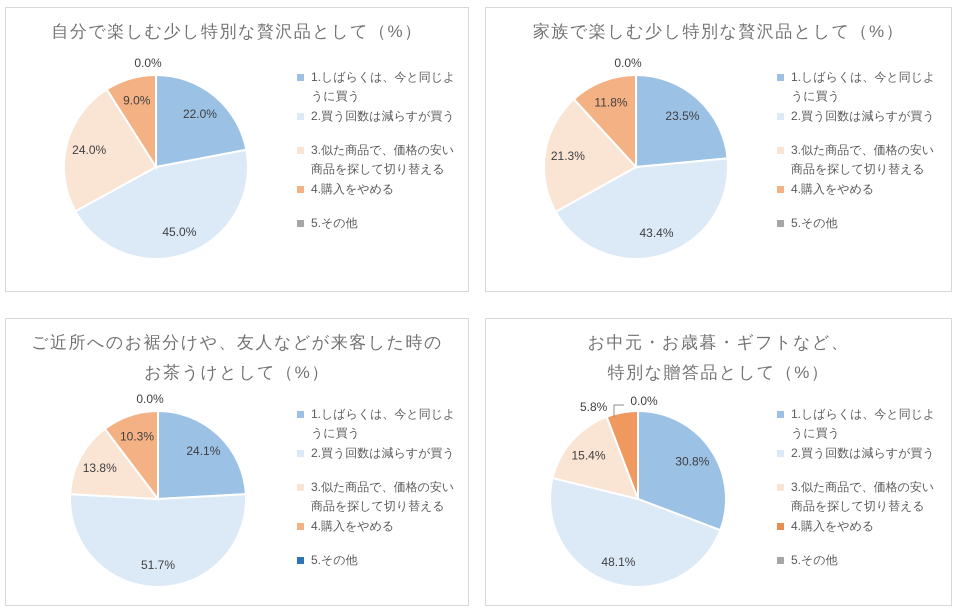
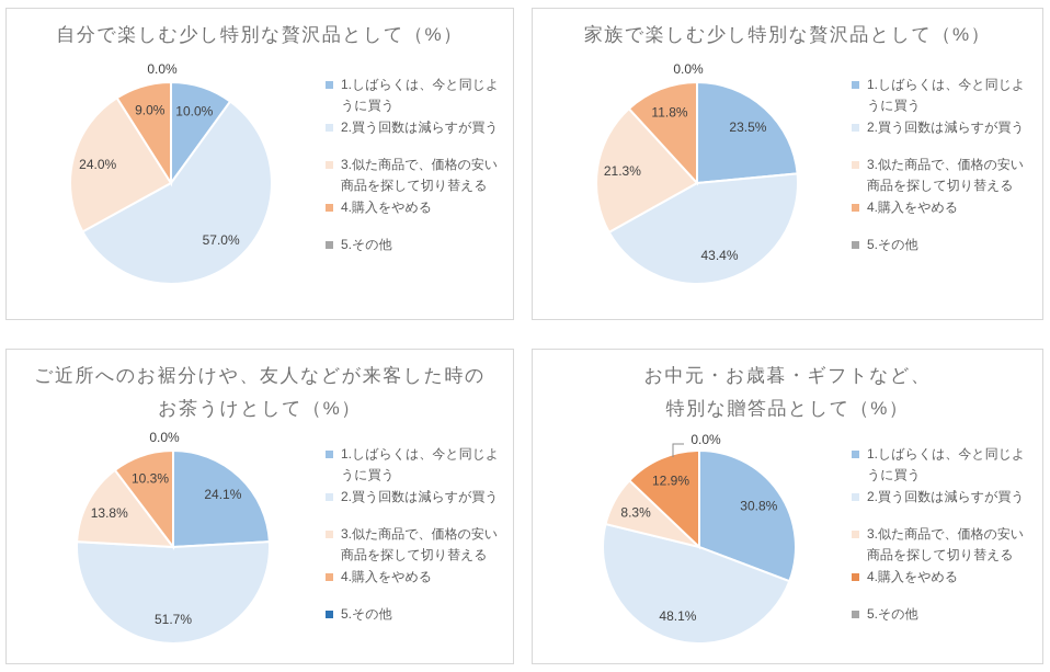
自分で楽しむ少し特別な贅沢品として（%）/1.しばらくは、今と同じように買う: 22.0% -> 10.0%
自分で楽しむ少し特別な贅沢品として（%）/2.買う回数は減らすが買う: 45.0% -> 57.0%
お中元・お歳暮・ギフトなど、 特別な贈答品として（%）/3.似た商品で、価格の安い商品を探して切り替える: 15.4% -> 8.3%
お中元・お歳暮・ギフトなど、 特別な贈答品として（%）/4.購入をやめる: 5.8% -> 12.9%
